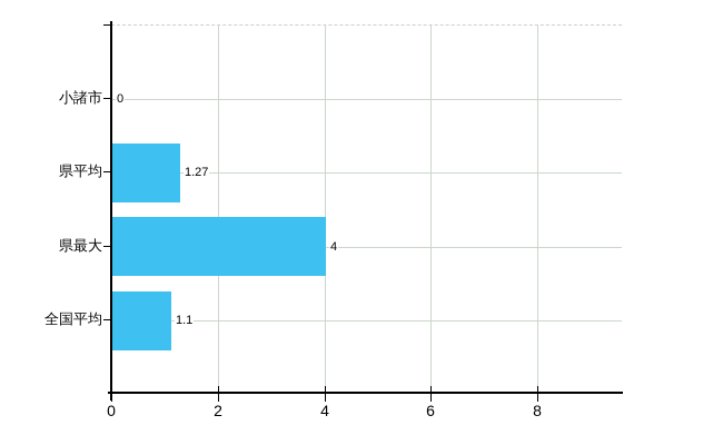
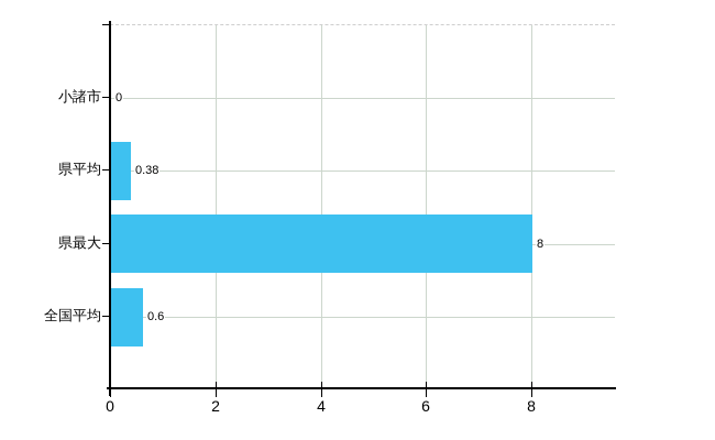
県平均: 1.27 -> 0.38
県最大: 4 -> 8
全国平均: 1.1 -> 0.6
